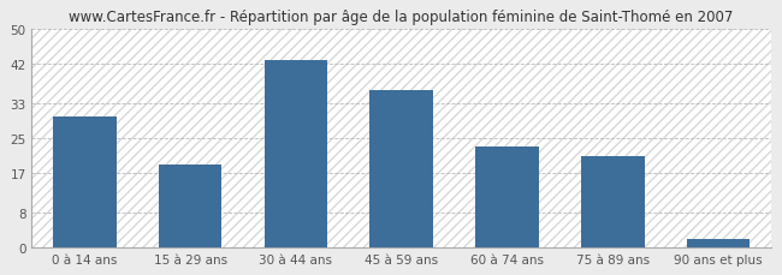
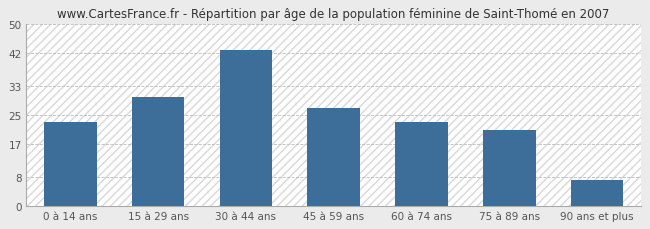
0 à 14 ans: 30 -> 23
15 à 29 ans: 19 -> 30
45 à 59 ans: 36 -> 27
90 ans et plus: 2 -> 7
